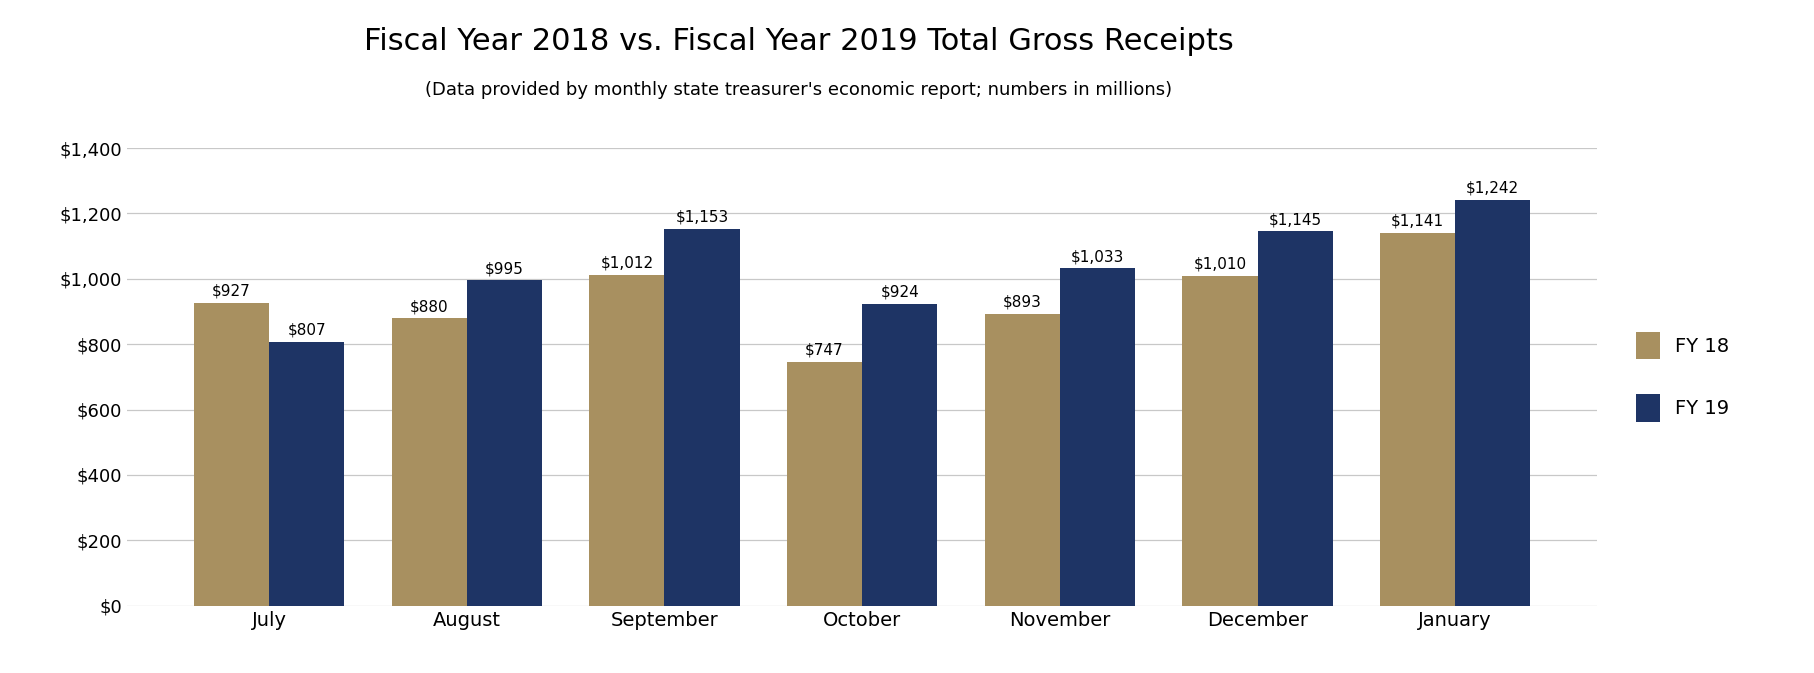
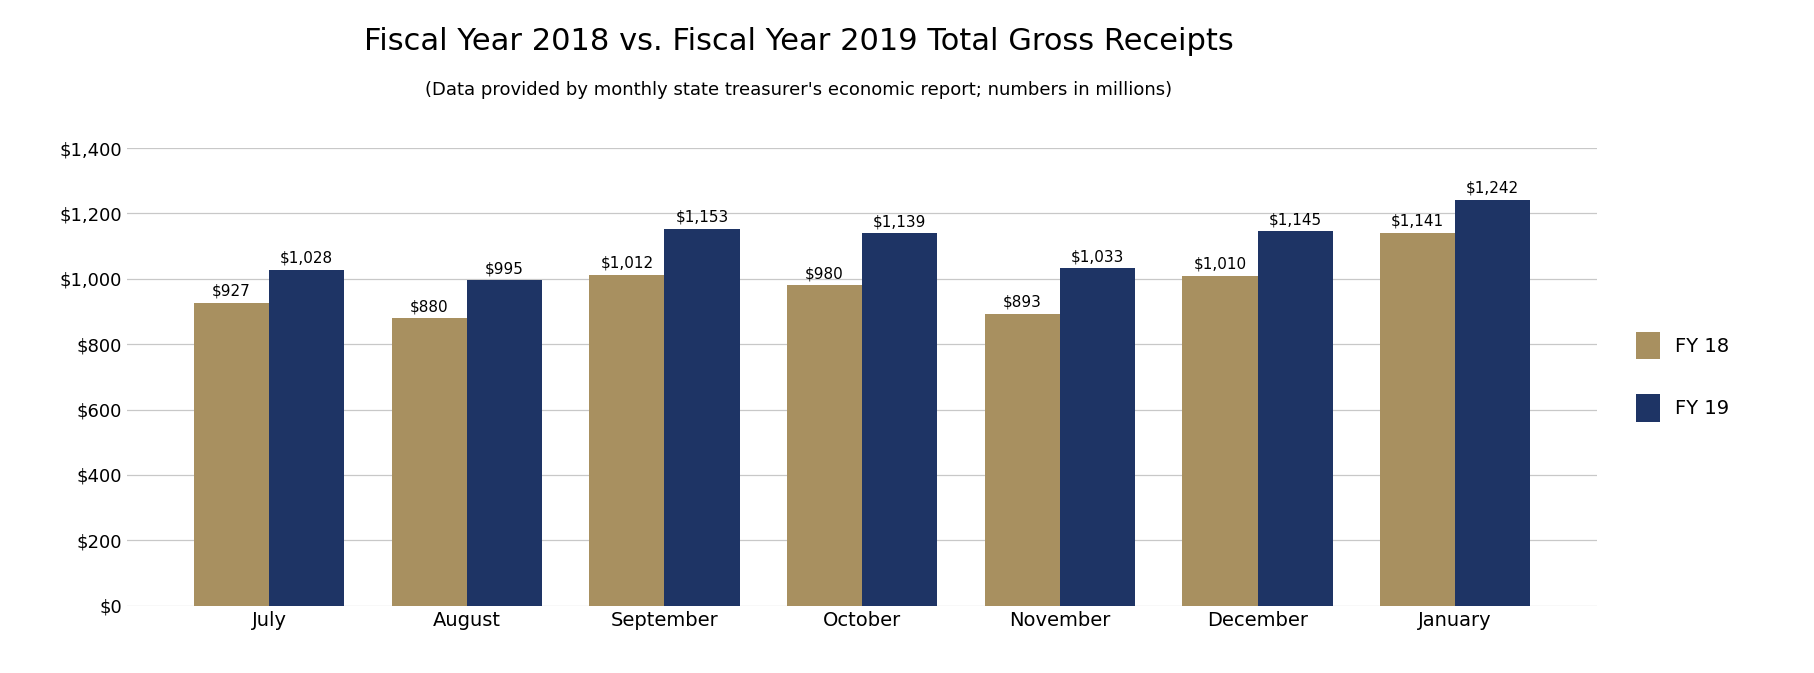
FY 19/July: $807 -> $1,028
FY 18/October: $747 -> $980
FY 19/October: $924 -> $1,139
